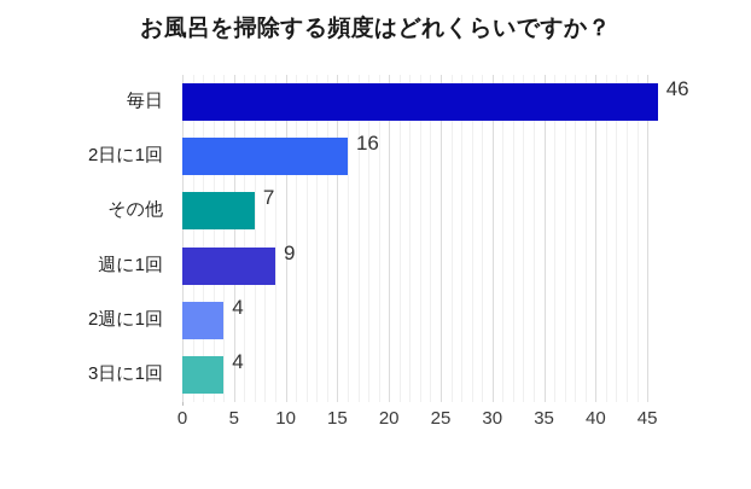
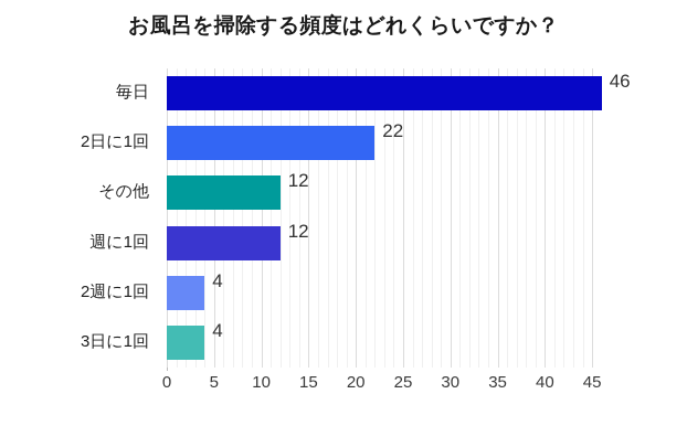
2日に1回: 16 -> 22
その他: 7 -> 12
週に1回: 9 -> 12
